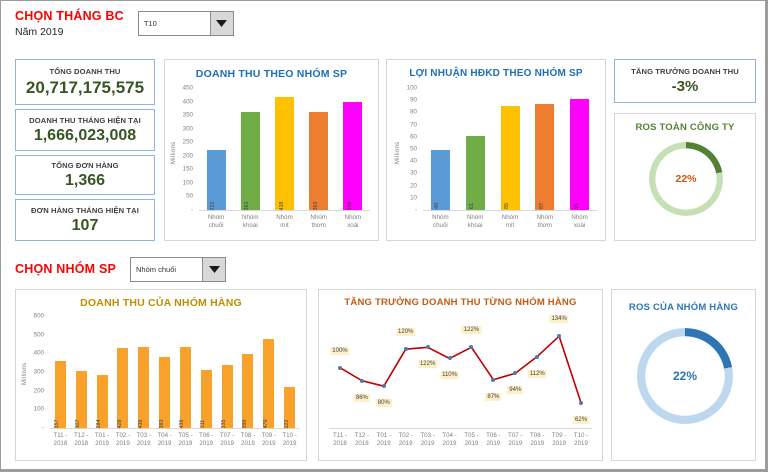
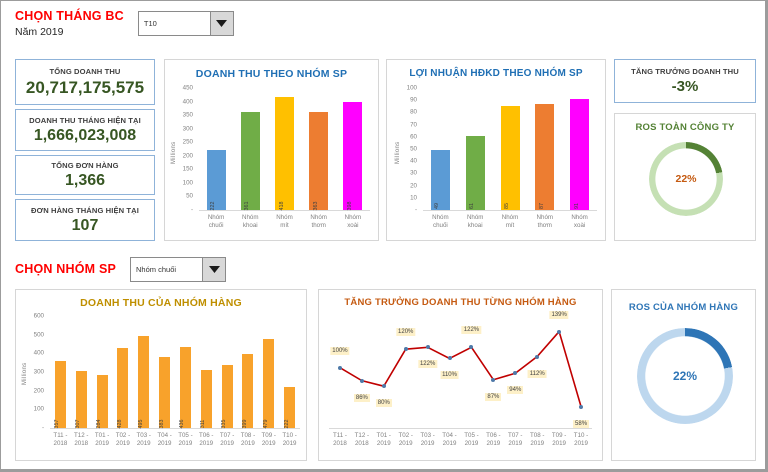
DOANH THU CỦA NHÓM HÀNG/T03 - 2019: 436 -> 495
TĂNG TRƯỞNG DOANH THU TỪNG NHÓM HÀNG/T09 - 2019: 134% -> 139%
TĂNG TRƯỞNG DOANH THU TỪNG NHÓM HÀNG/T10 - 2019: 62% -> 58%
